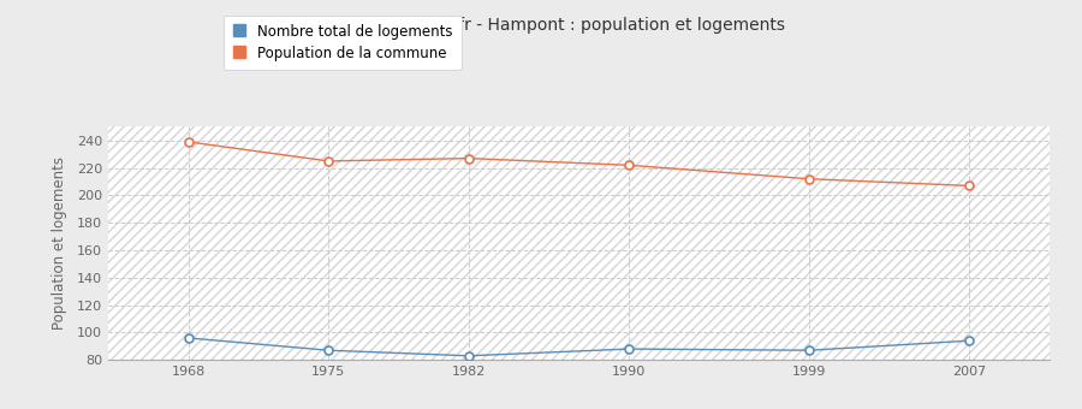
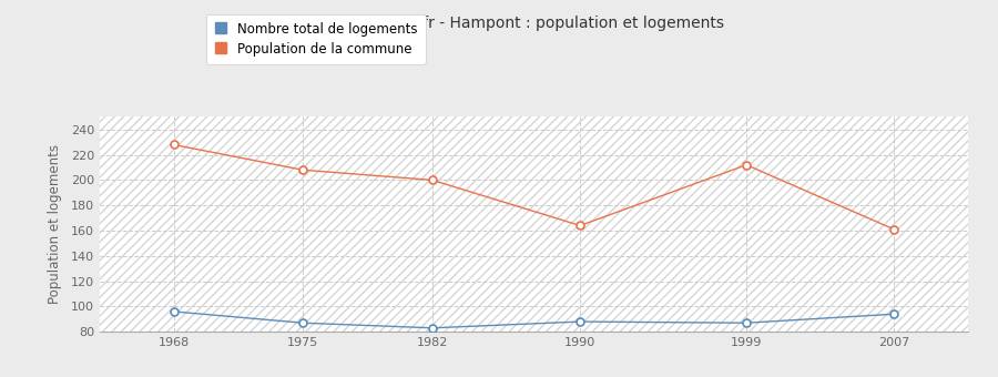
Population de la commune/1968: 239 -> 228
Population de la commune/1975: 225 -> 208
Population de la commune/1982: 227 -> 200
Population de la commune/1990: 222 -> 164
Population de la commune/2007: 207 -> 161
